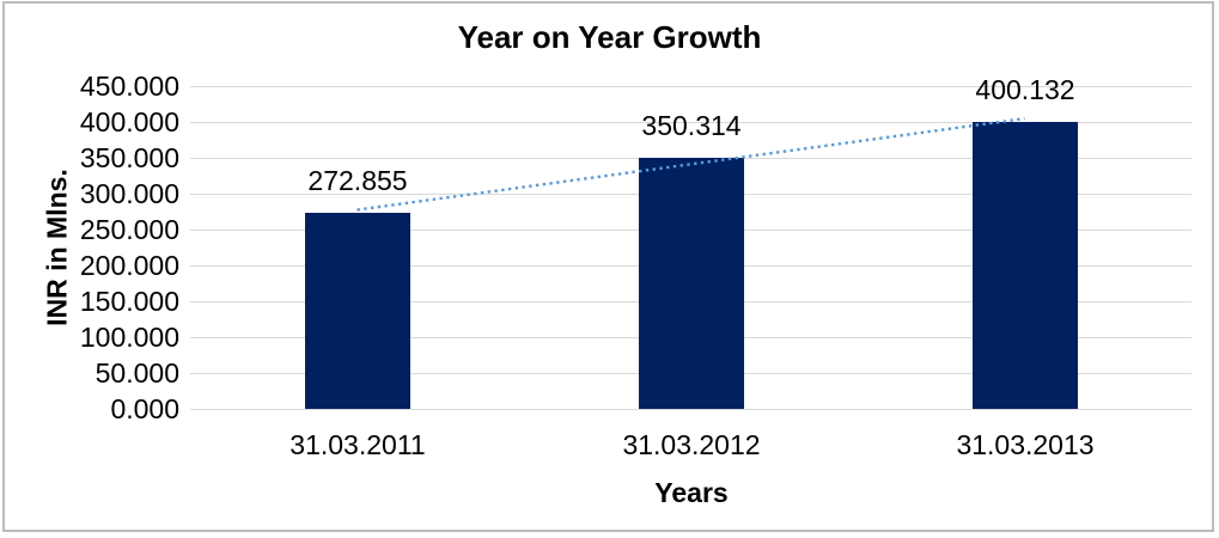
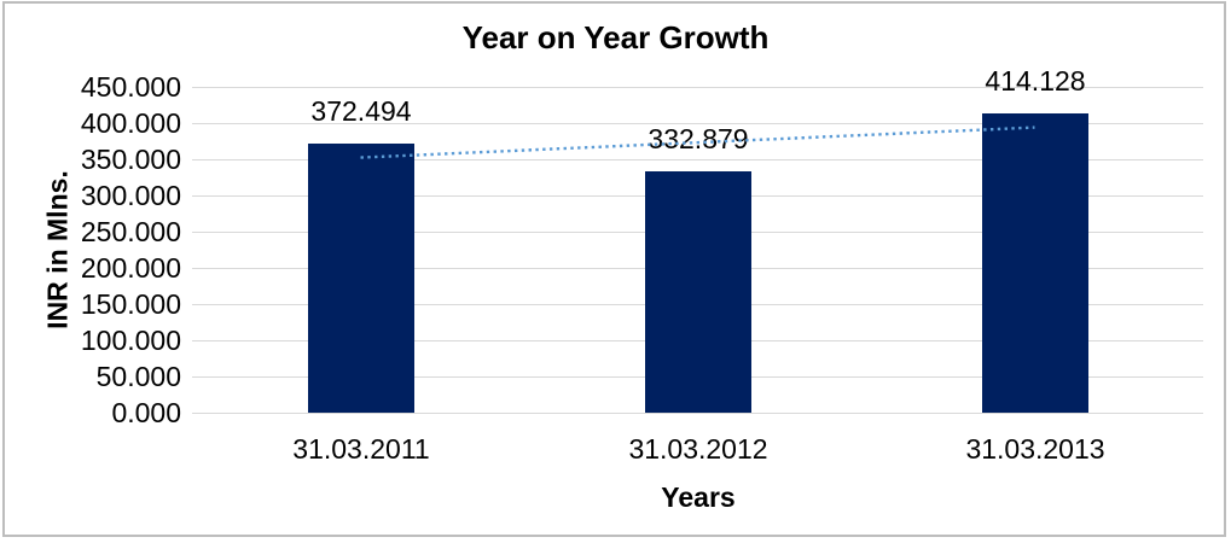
31.03.2011: 272.855 -> 372.494
31.03.2012: 350.314 -> 332.879
31.03.2013: 400.132 -> 414.128
